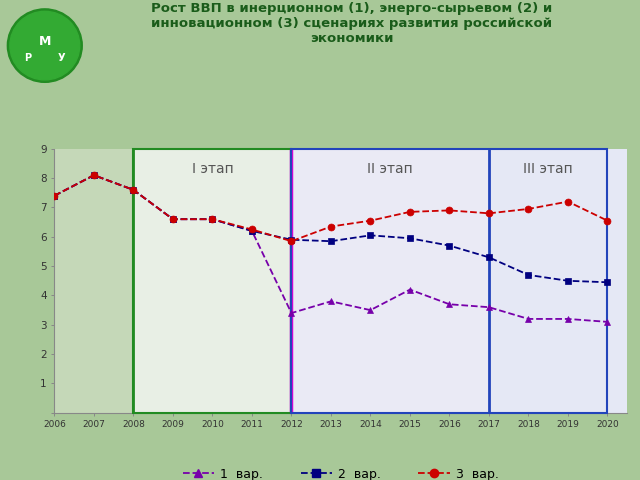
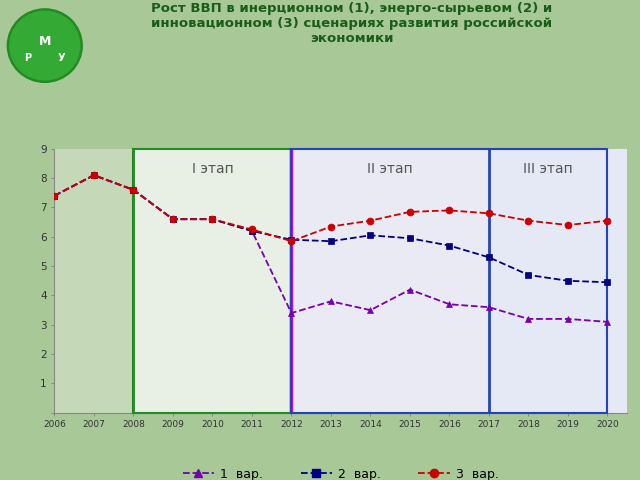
3 вар./2018: 6.95 -> 6.55
3 вар./2019: 7.20 -> 6.40
